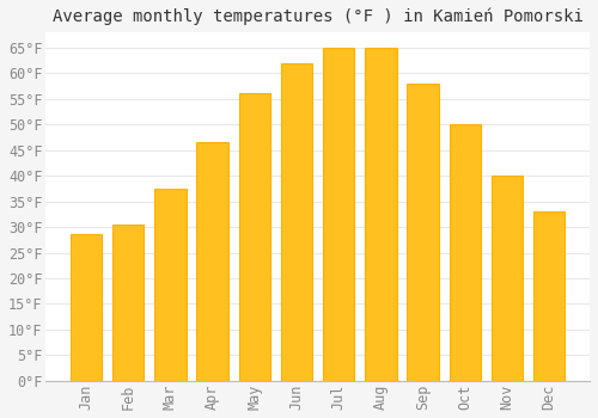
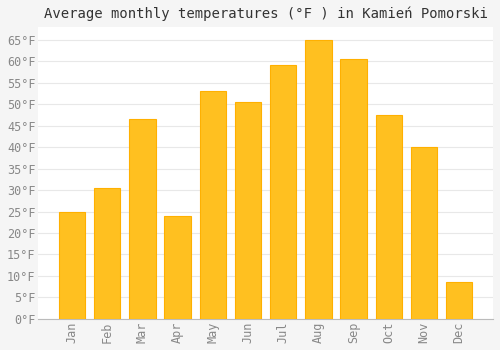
Jan: 28.5°F -> 25.0°F
Mar: 37.5°F -> 46.5°F
Apr: 46.5°F -> 24.0°F
May: 56.0°F -> 53.0°F
Jun: 62.0°F -> 50.5°F
Jul: 65.0°F -> 59.0°F
Sep: 58.0°F -> 60.5°F
Oct: 50.0°F -> 47.5°F
Dec: 33.0°F -> 8.5°F
